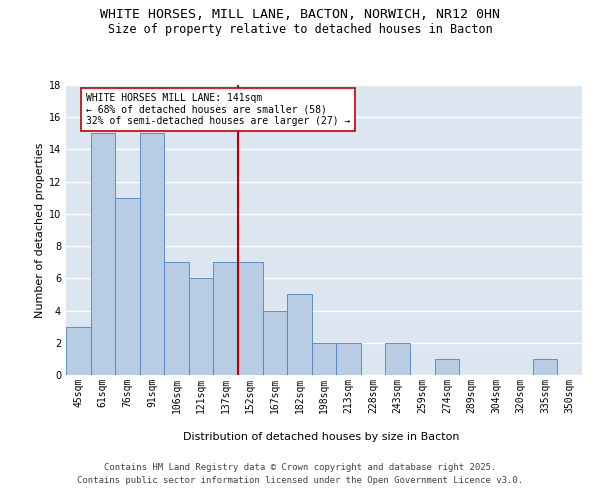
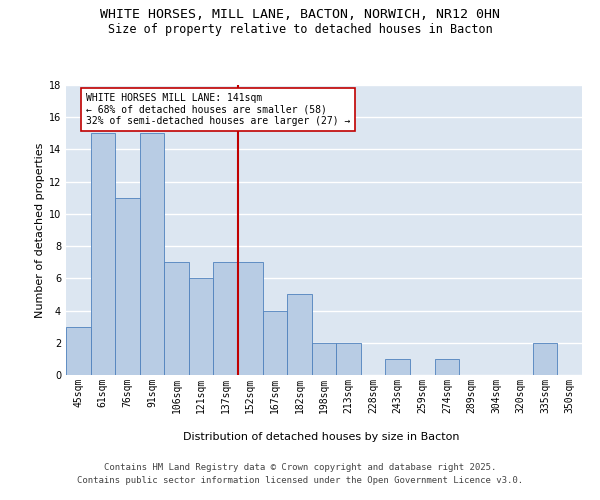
243sqm: 2 -> 1
335sqm: 1 -> 2
